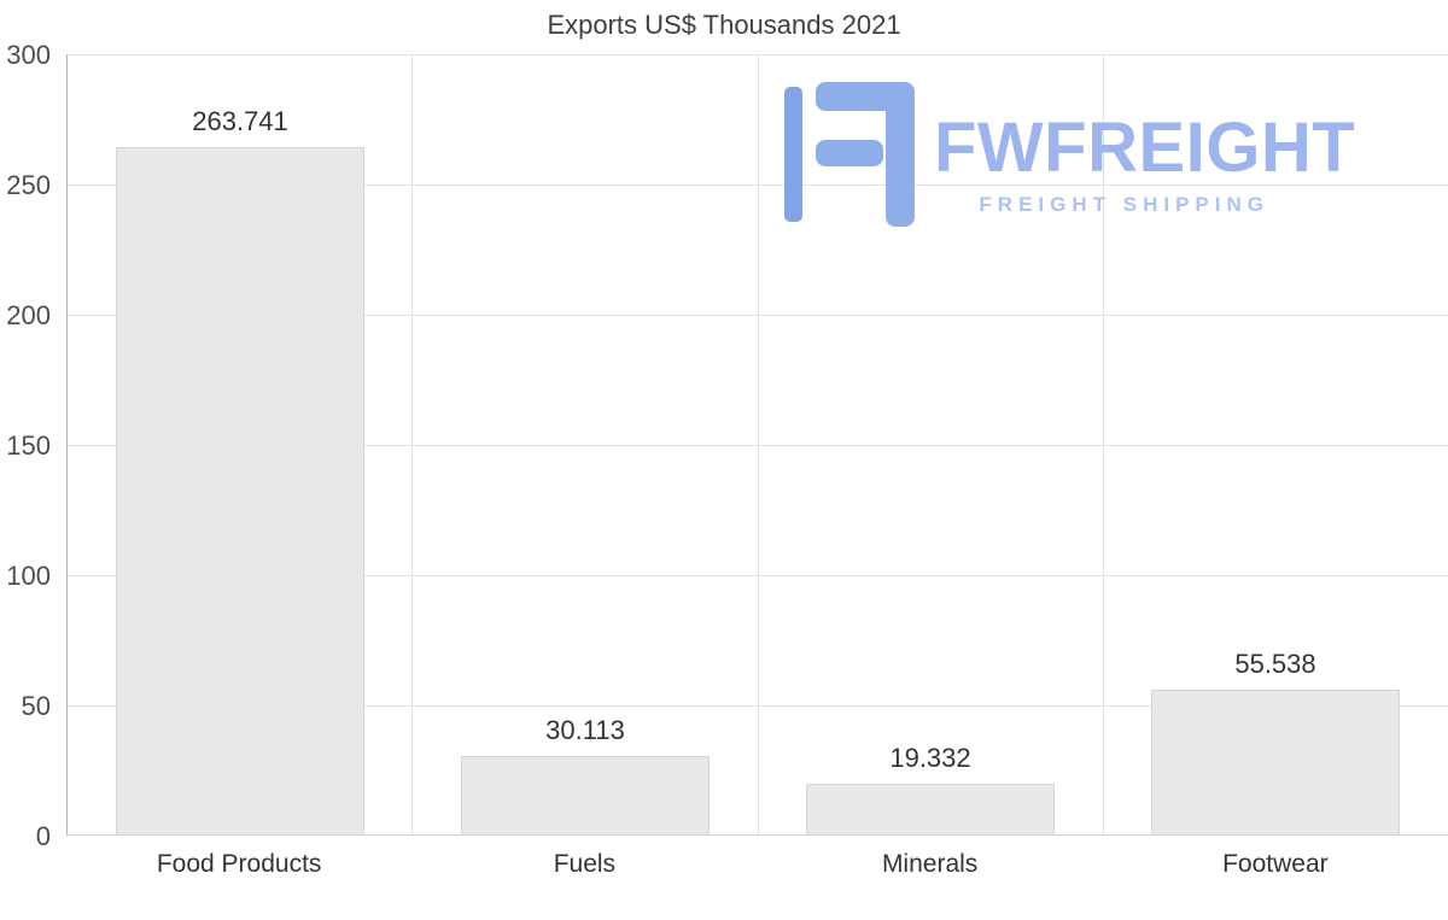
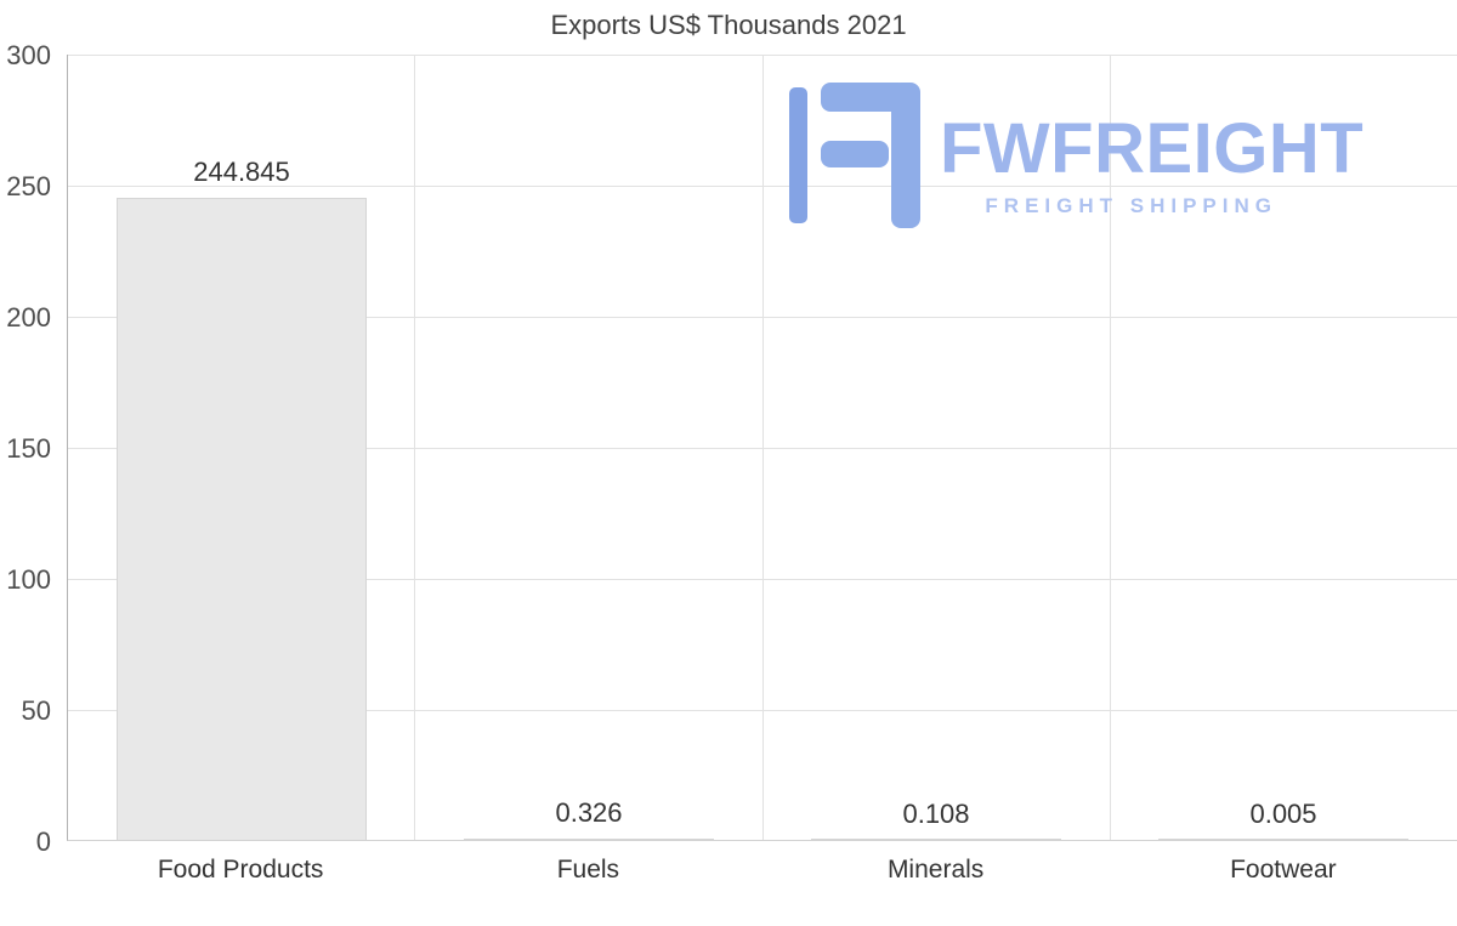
Food Products: 263.741 -> 244.845
Fuels: 30.113 -> 0.326
Minerals: 19.332 -> 0.108
Footwear: 55.538 -> 0.005
